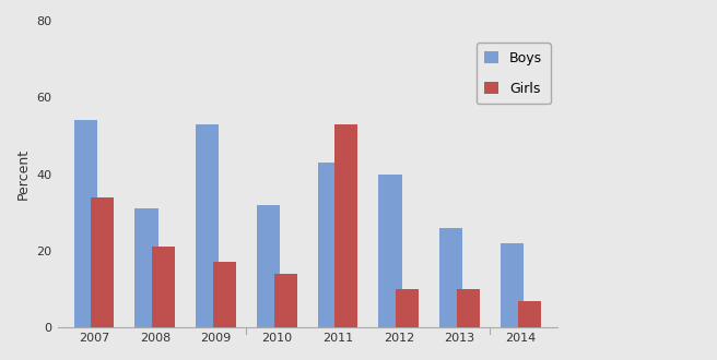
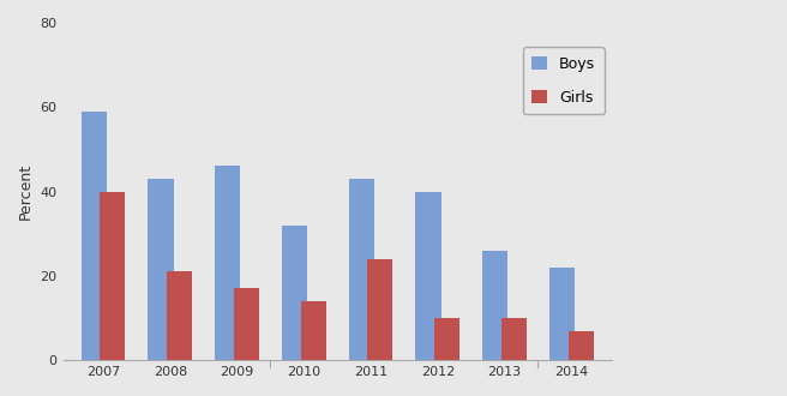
Boys/2007: 54 -> 59
Girls/2007: 34 -> 40
Boys/2008: 31 -> 43
Boys/2009: 53 -> 46
Girls/2011: 53 -> 24
